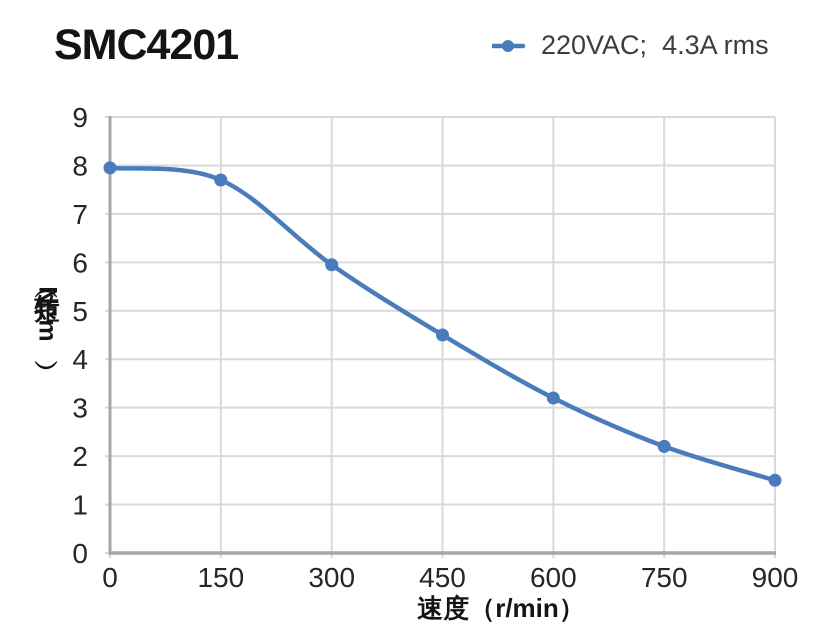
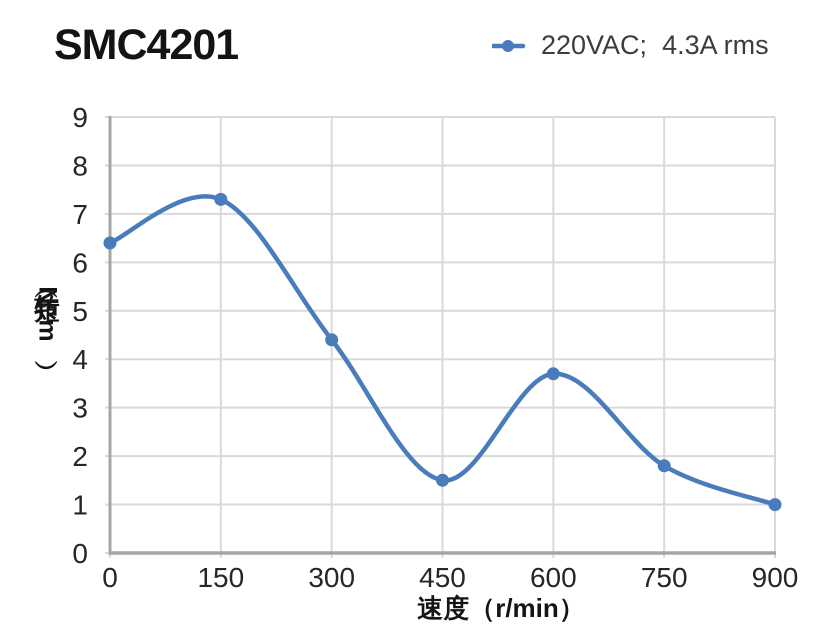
0: 8.0 -> 6.4
150: 7.7 -> 7.3
300: 6.0 -> 4.4
450: 4.5 -> 1.5
600: 3.2 -> 3.7
750: 2.2 -> 1.8
900: 1.5 -> 1.0
